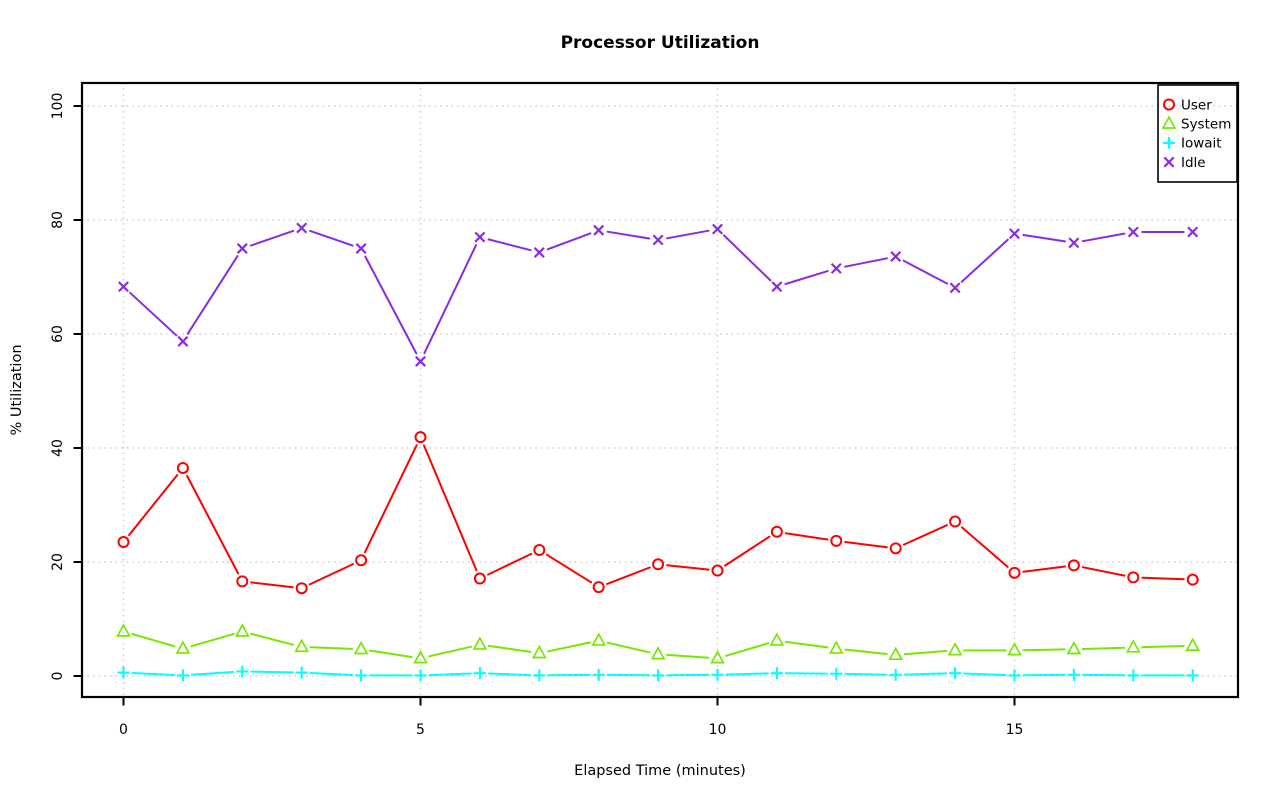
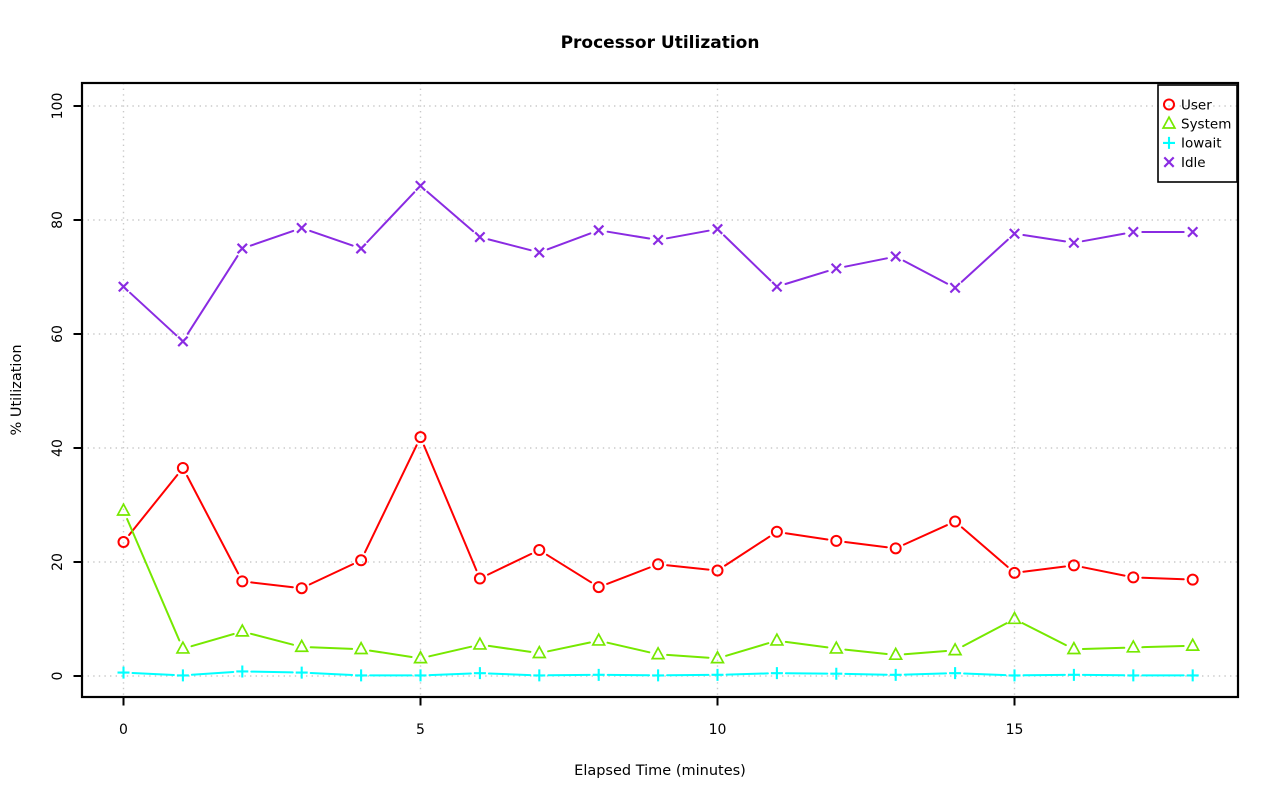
System/0: 8 -> 29
Idle/5: 55 -> 86
System/15: 4 -> 10
